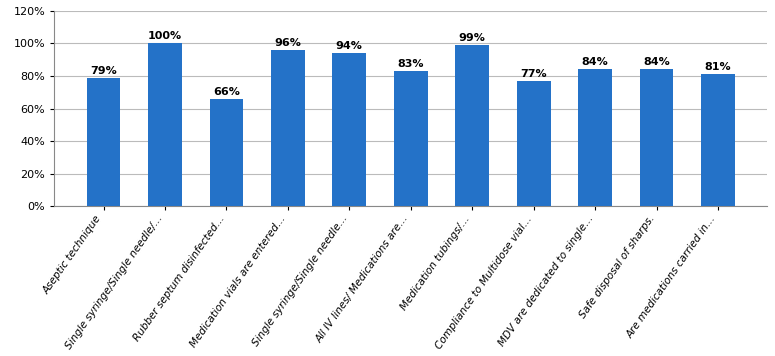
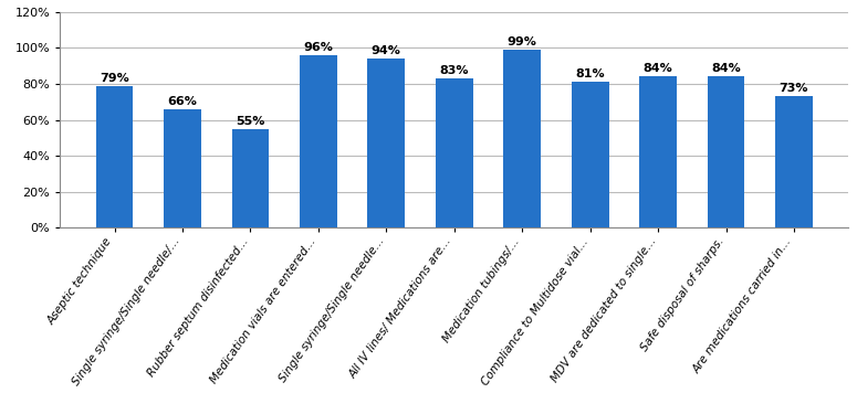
Single syringe/Single needle/…: 100% -> 66%
Rubber septum disinfected…: 66% -> 55%
Compliance to Multidose vial…: 77% -> 81%
Are medications carried in…: 81% -> 73%
